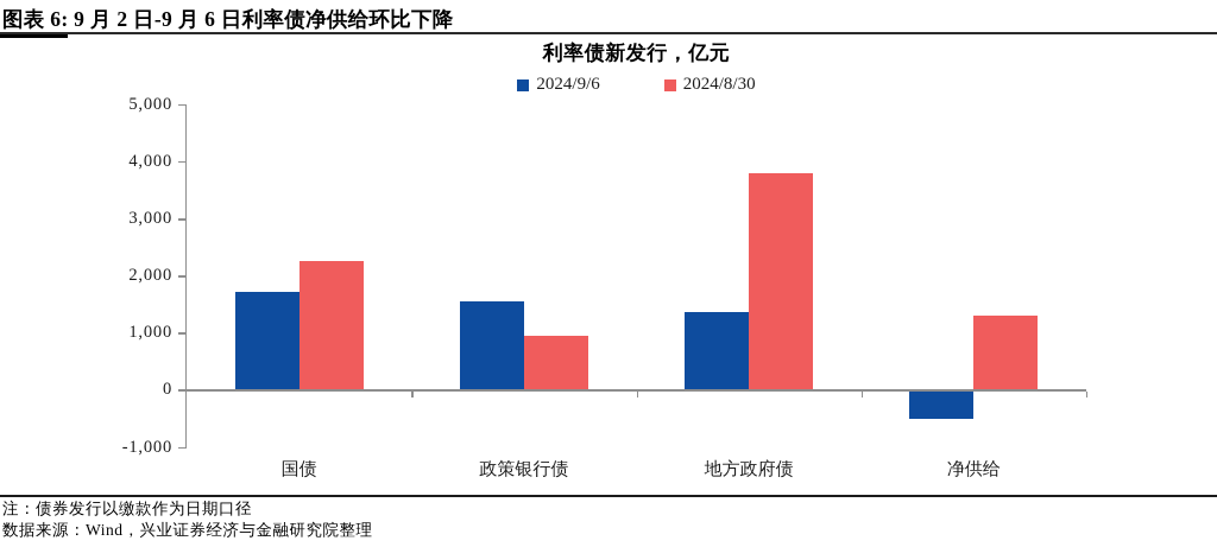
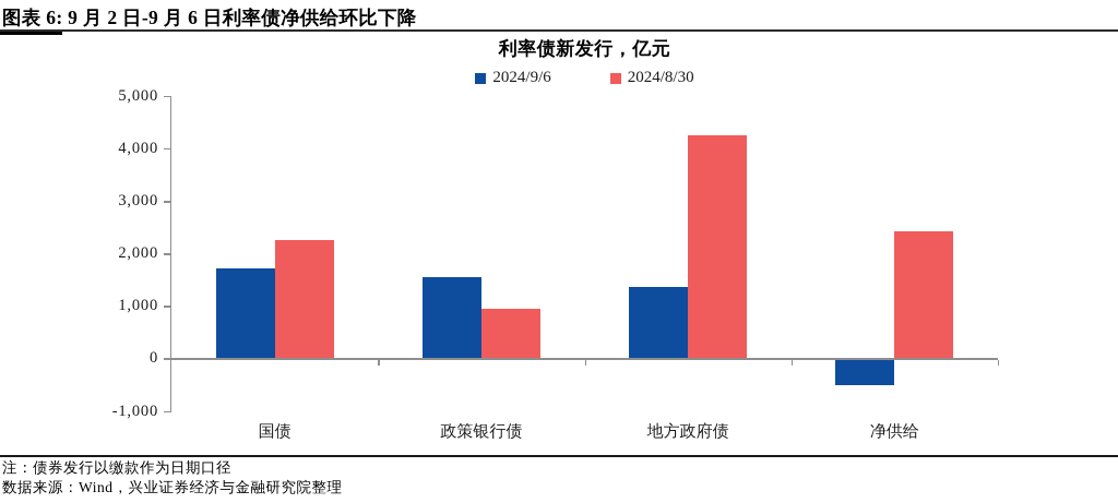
2024/8/30/地方政府债: 3800 -> 4200
2024/8/30/净供给: 1300 -> 2400
